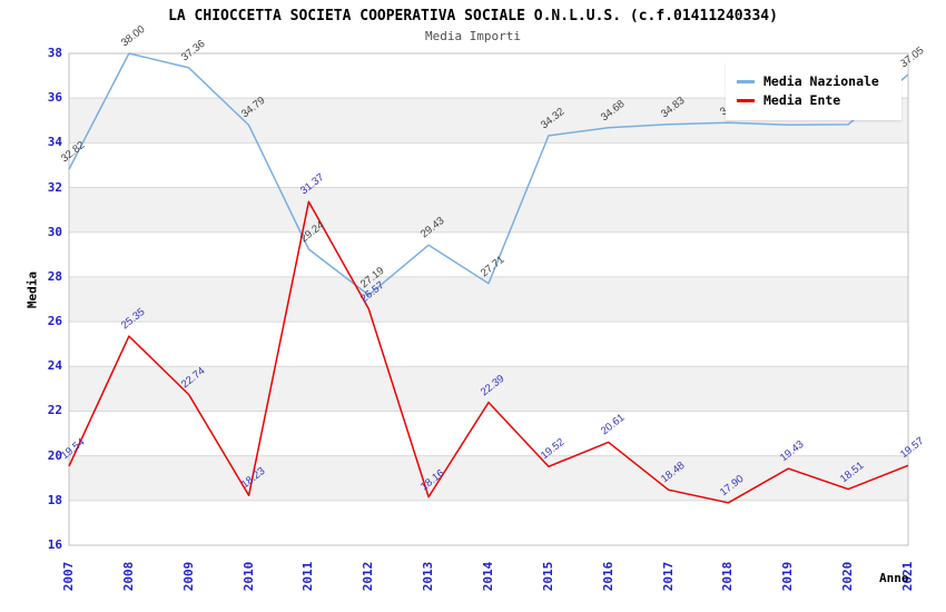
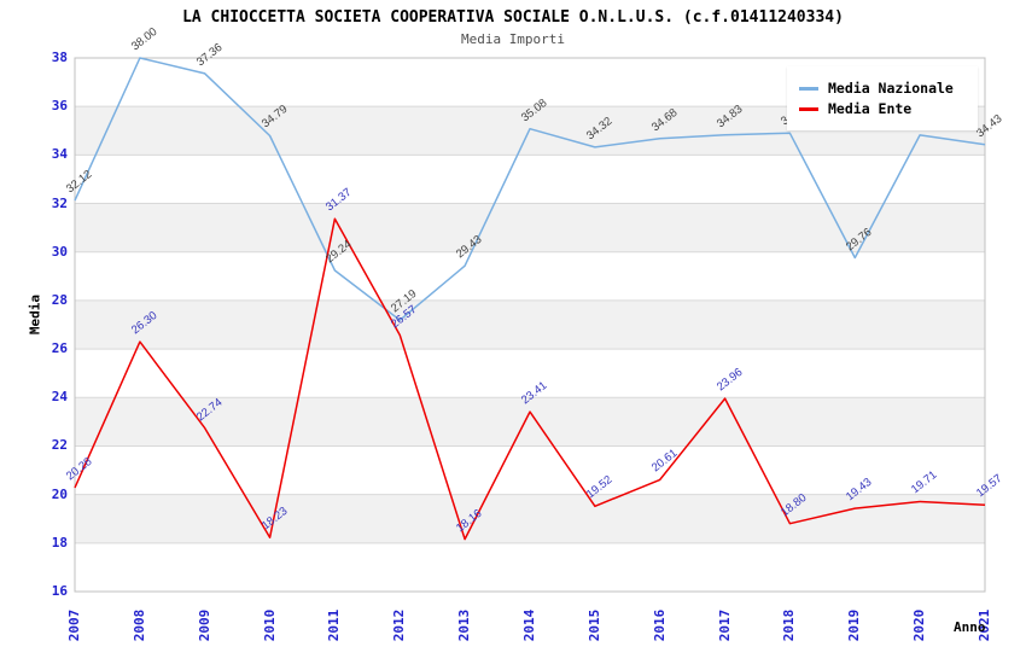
Media Nazionale/2007: 32.82 -> 32.12
Media Ente/2007: 19.54 -> 20.28
Media Ente/2008: 25.35 -> 26.30
Media Nazionale/2014: 27.71 -> 35.08
Media Ente/2014: 22.39 -> 23.41
Media Ente/2017: 18.48 -> 23.96
Media Ente/2018: 17.90 -> 18.80
Media Nazionale/2019: 34.80 -> 29.76
Media Ente/2020: 18.51 -> 19.71
Media Nazionale/2021: 37.05 -> 34.43
